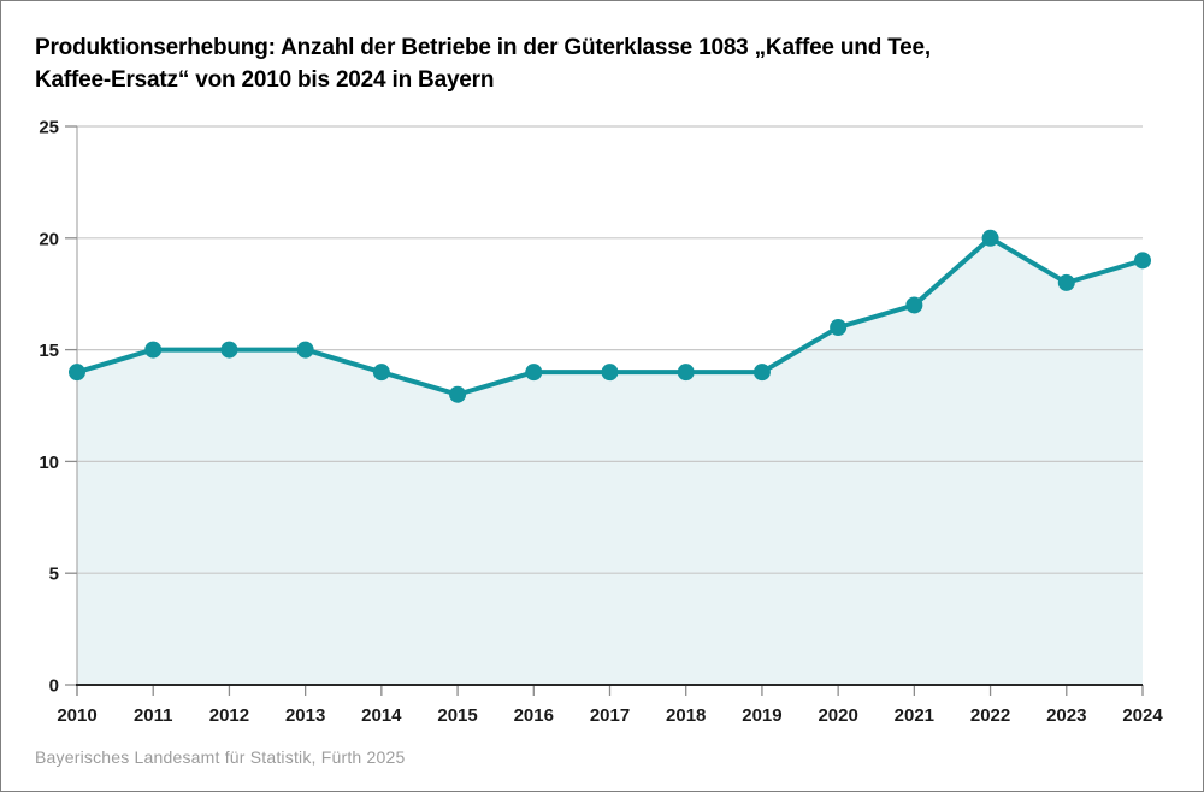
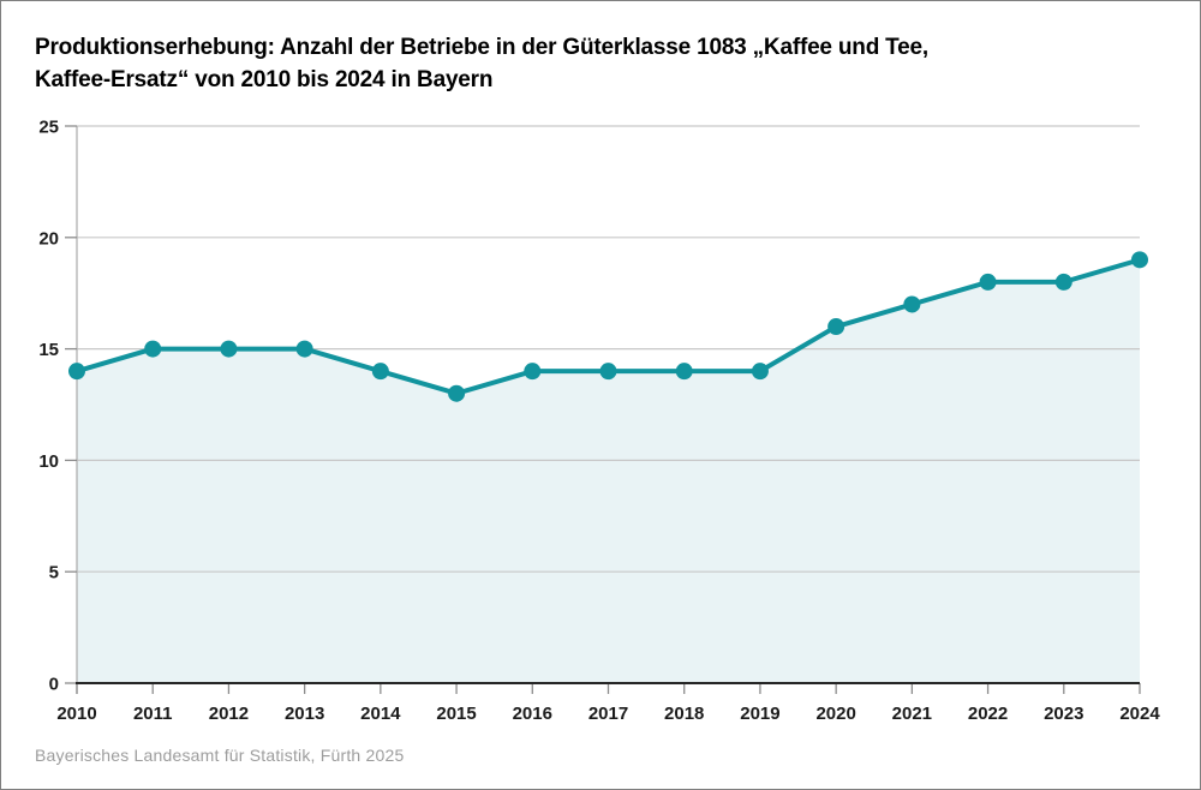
2022: 20 -> 18
